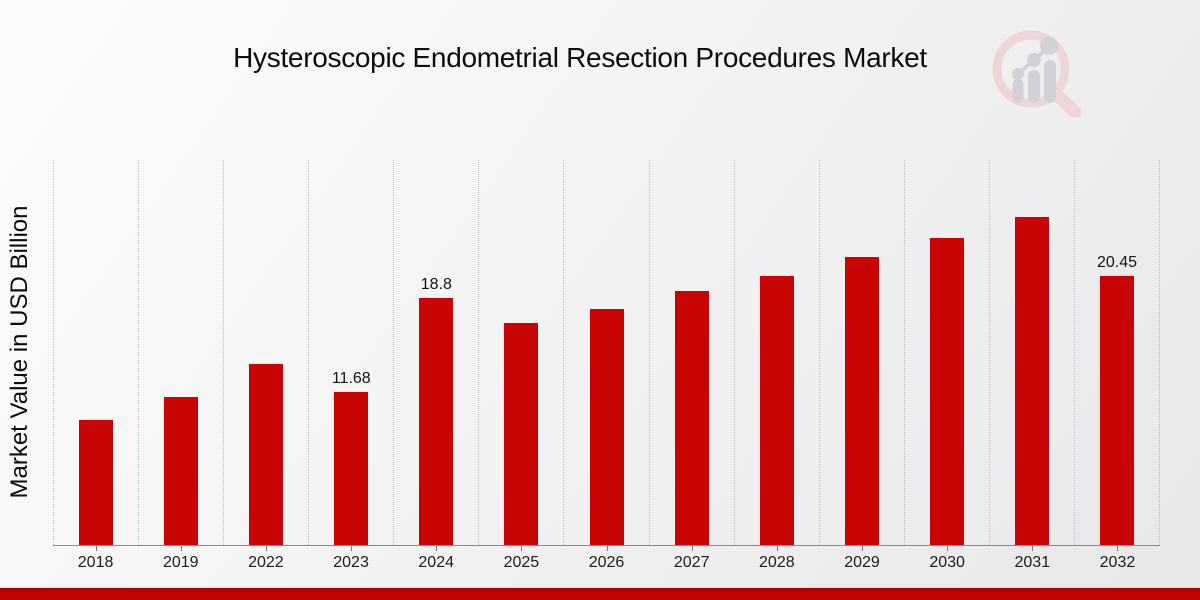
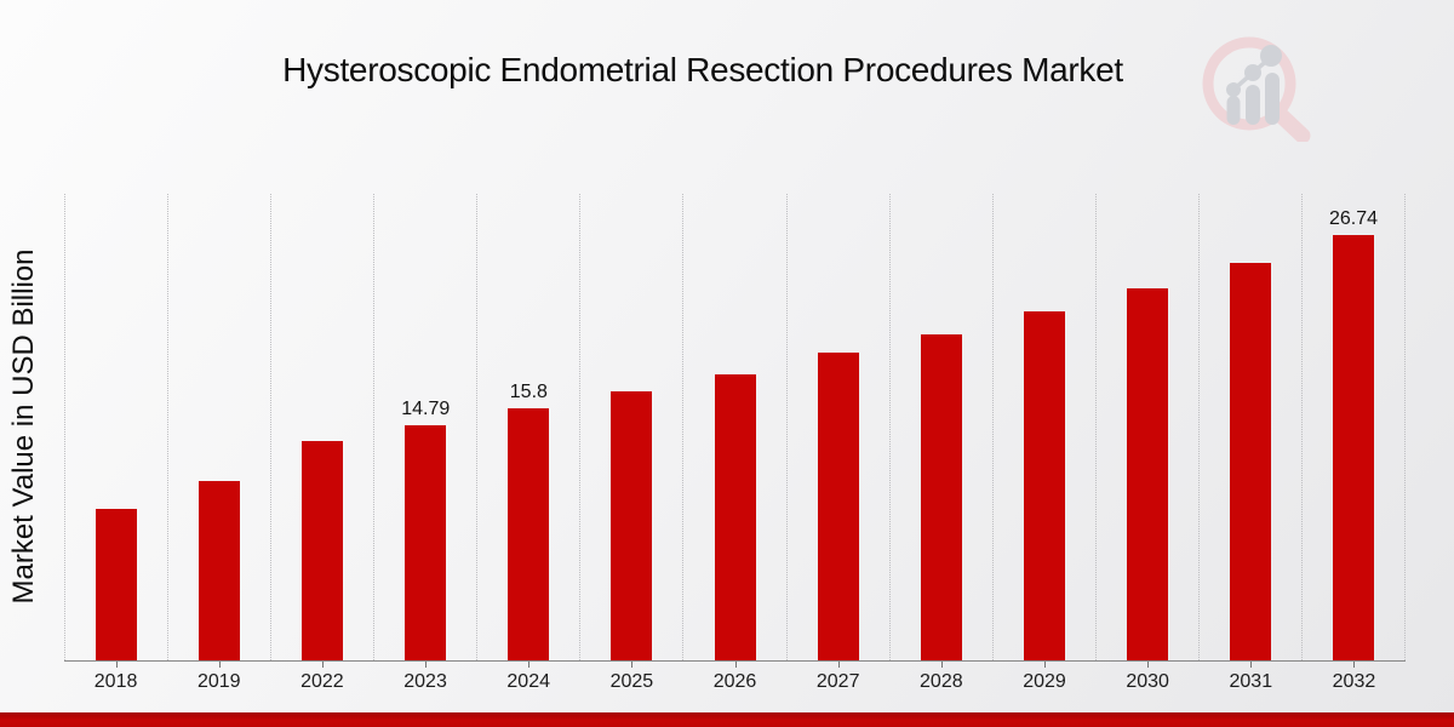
2023: 11.68 -> 14.79
2024: 18.8 -> 15.8
2032: 20.45 -> 26.74
